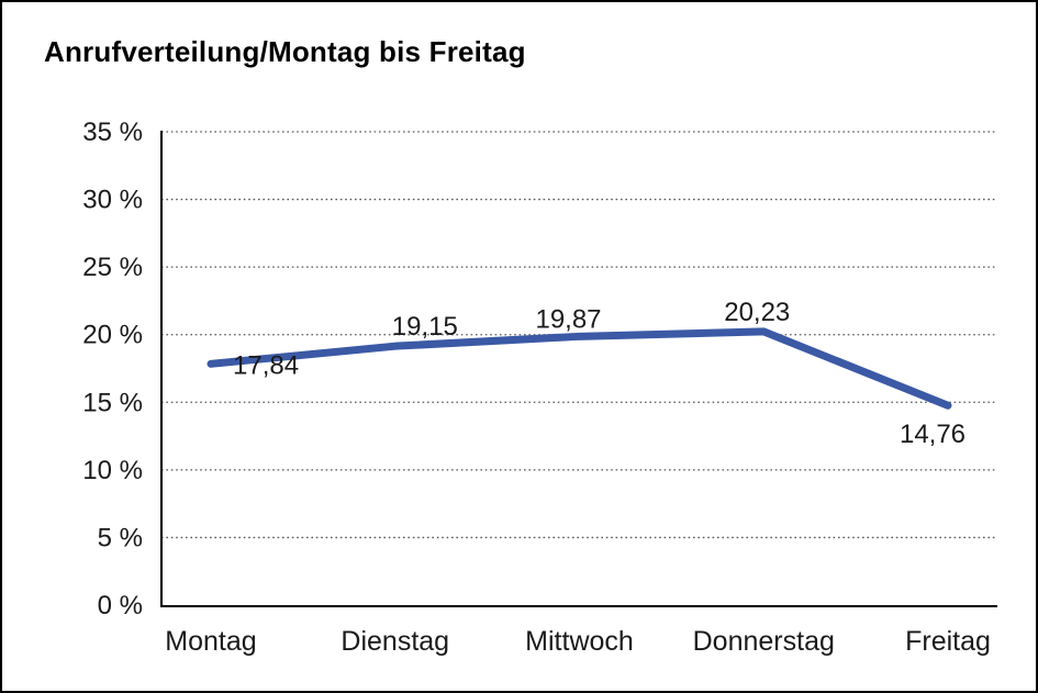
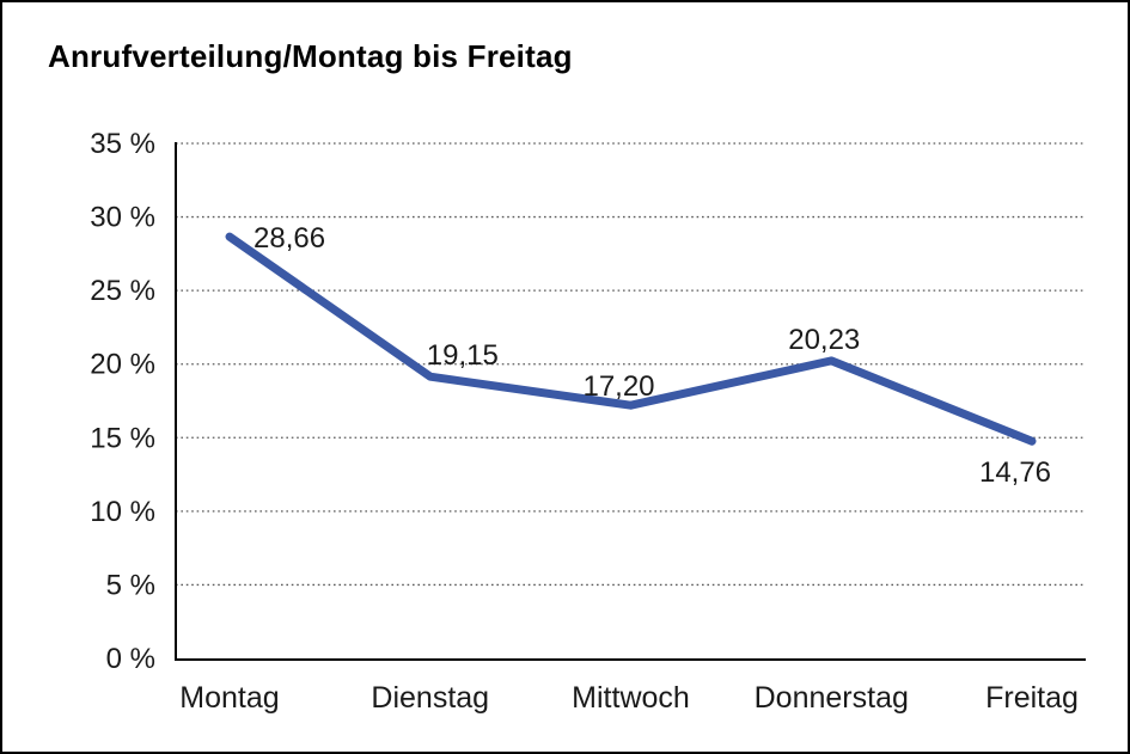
Montag: 17,84 -> 28,66
Mittwoch: 19,87 -> 17,20
